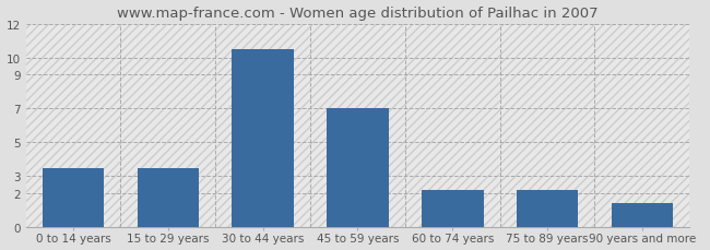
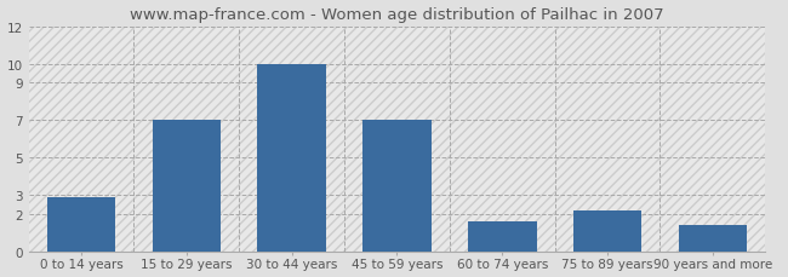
0 to 14 years: 3.5 -> 2.9
15 to 29 years: 3.5 -> 7.0
30 to 44 years: 10.5 -> 10.0
60 to 74 years: 2.2 -> 1.6
